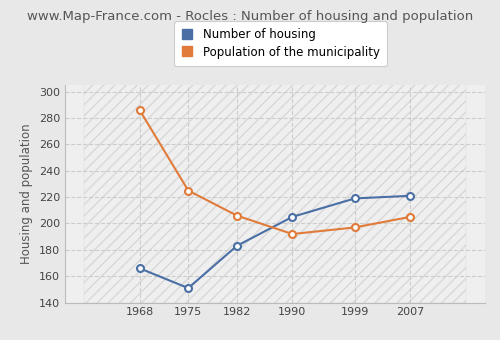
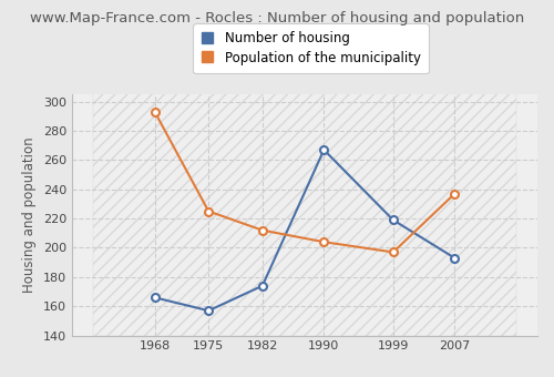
Population of the municipality/1968: 286 -> 293
Number of housing/1975: 151 -> 157
Number of housing/1982: 183 -> 174
Population of the municipality/1982: 206 -> 212
Number of housing/1990: 205 -> 267
Population of the municipality/1990: 192 -> 204
Number of housing/2007: 221 -> 193
Population of the municipality/2007: 205 -> 237
